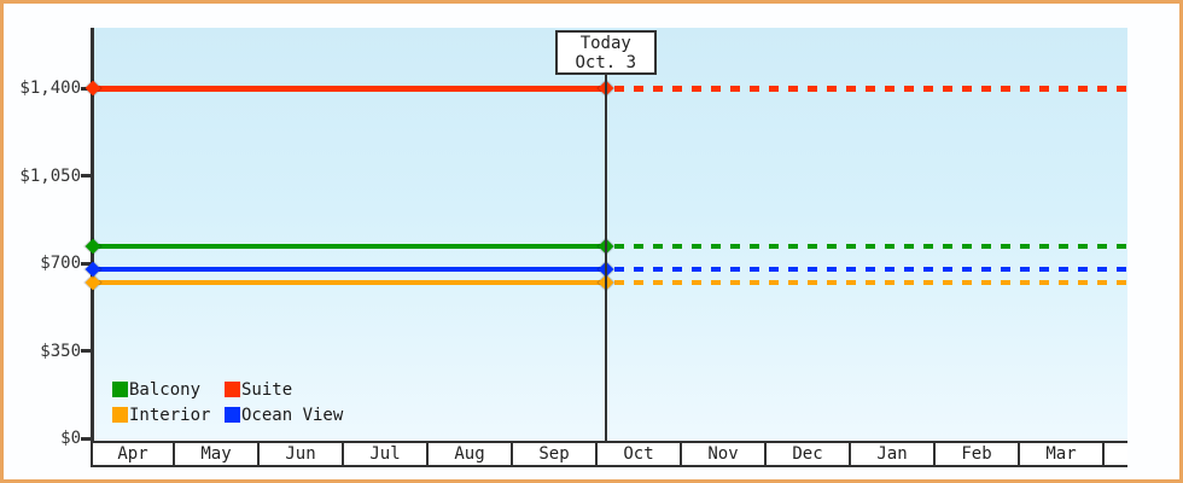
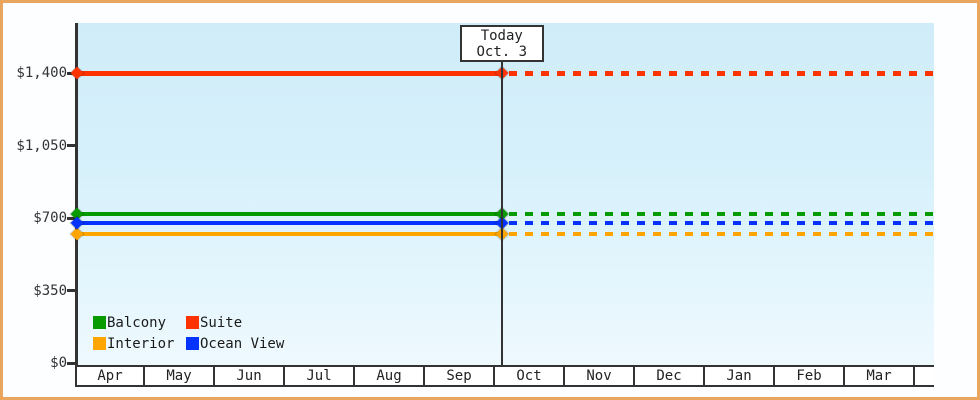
Balcony/Apr: $770 -> $720
Ocean View/May: $490 -> $680
Suite/Mar: $1300 -> $1400
